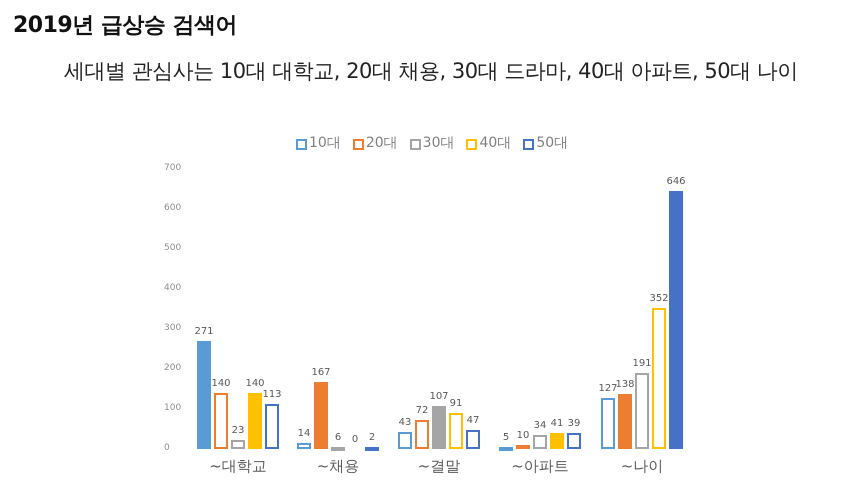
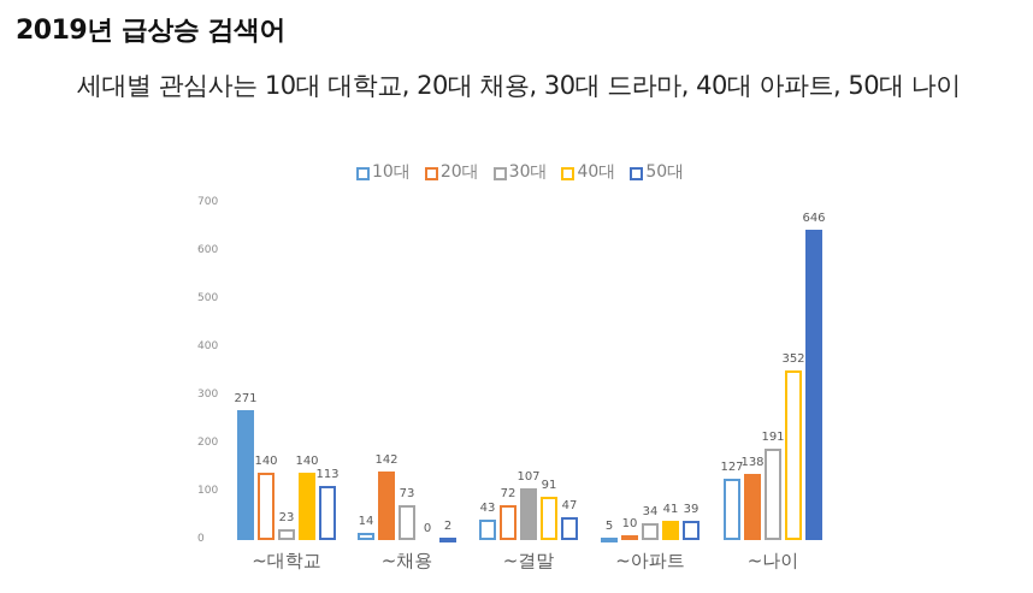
20대/~채용: 167 -> 142
30대/~채용: 6 -> 73
